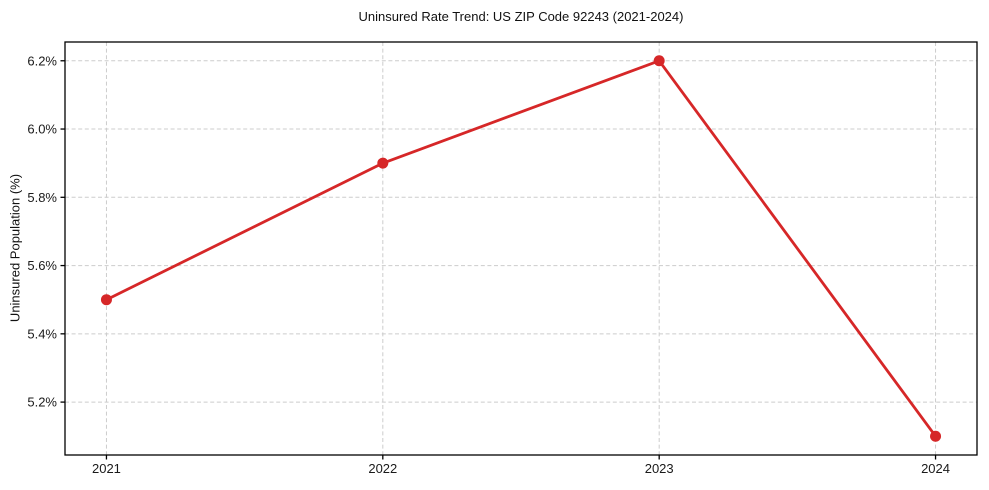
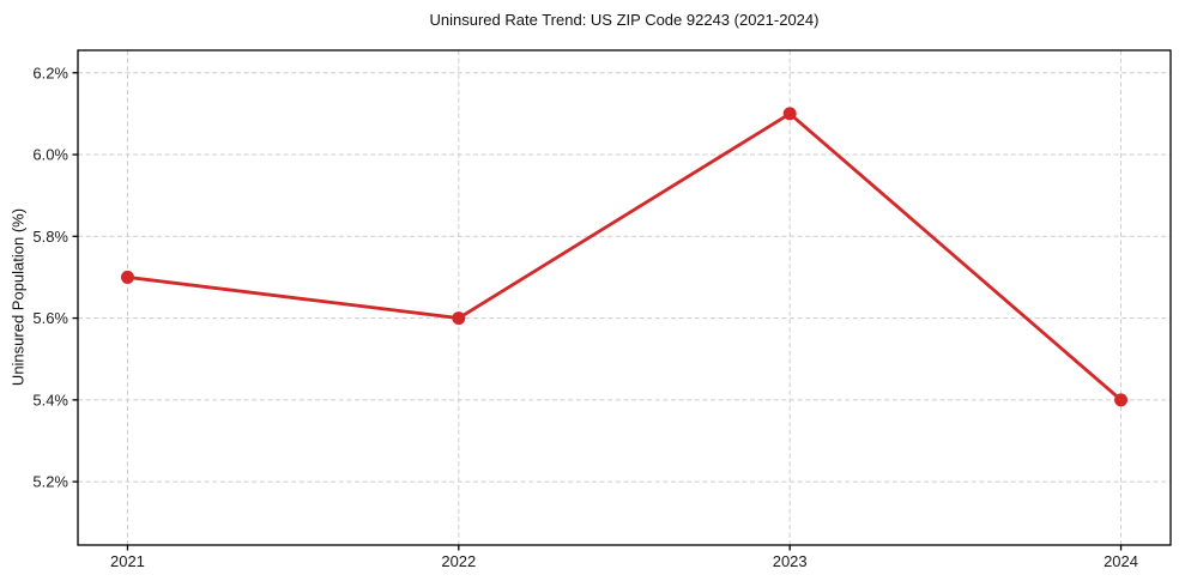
2021: 5.5% -> 5.7%
2022: 5.9% -> 5.6%
2023: 6.2% -> 6.1%
2024: 5.1% -> 5.4%
